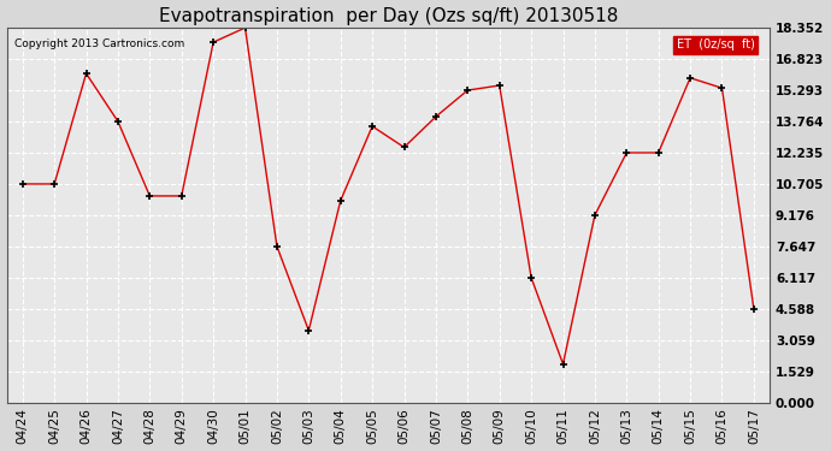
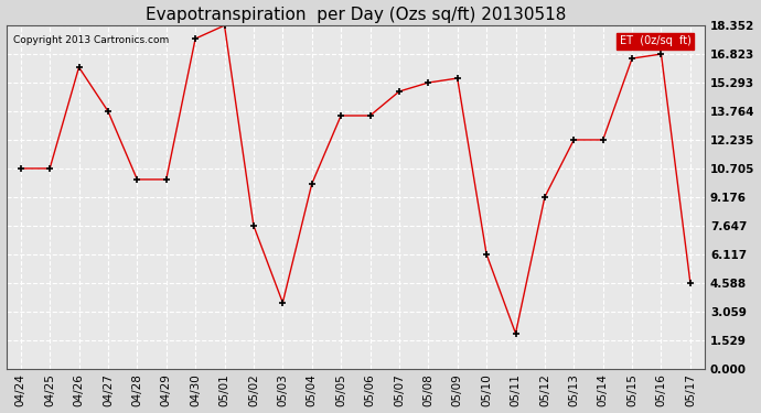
05/06: 12.5 -> 13.5
05/07: 14.0 -> 14.8
05/15: 15.9 -> 16.6
05/16: 15.4 -> 16.8
